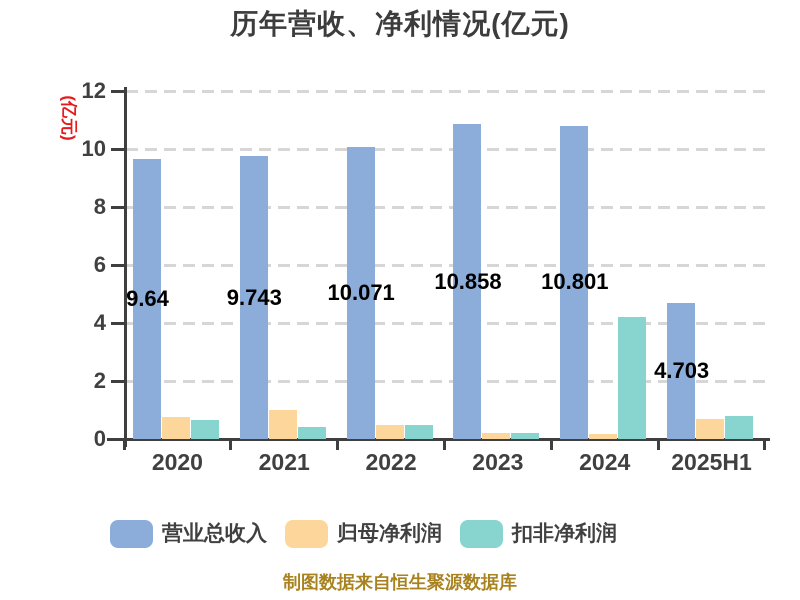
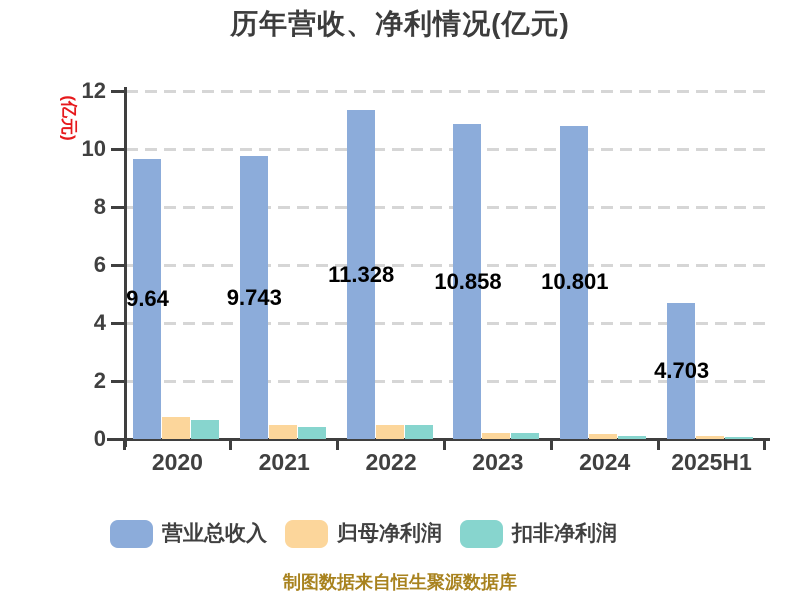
归母净利润/2021: 1.0 -> 0.5
营业总收入/2022: 10.071 -> 11.328
扣非净利润/2024: 4.2 -> 0.1
归母净利润/2025H1: 0.7 -> 0.1
扣非净利润/2025H1: 0.8 -> 0.1
